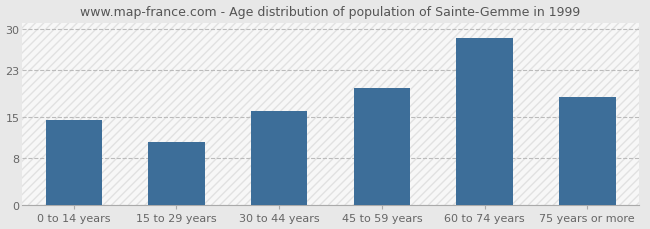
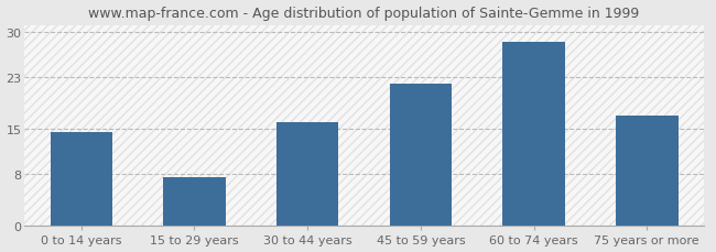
15 to 29 years: 10.8 -> 7.5
45 to 59 years: 20.0 -> 22.0
75 years or more: 18.4 -> 17.0
